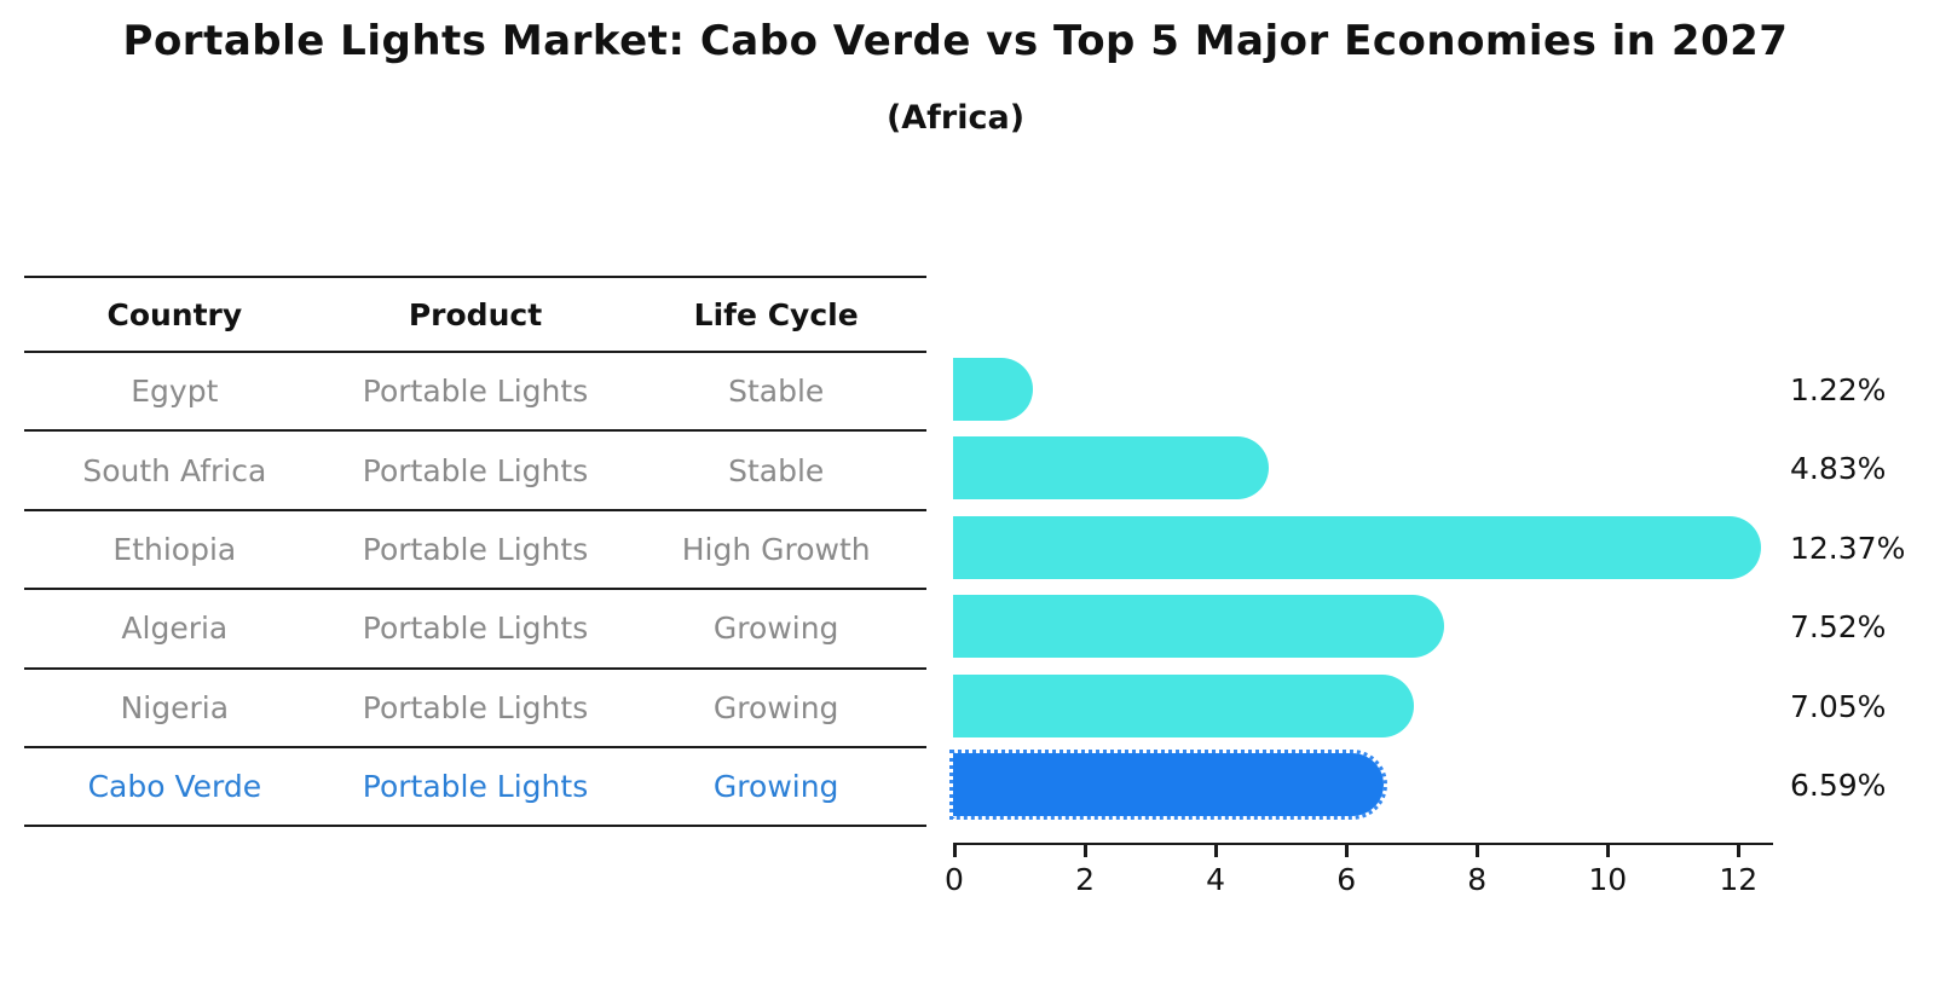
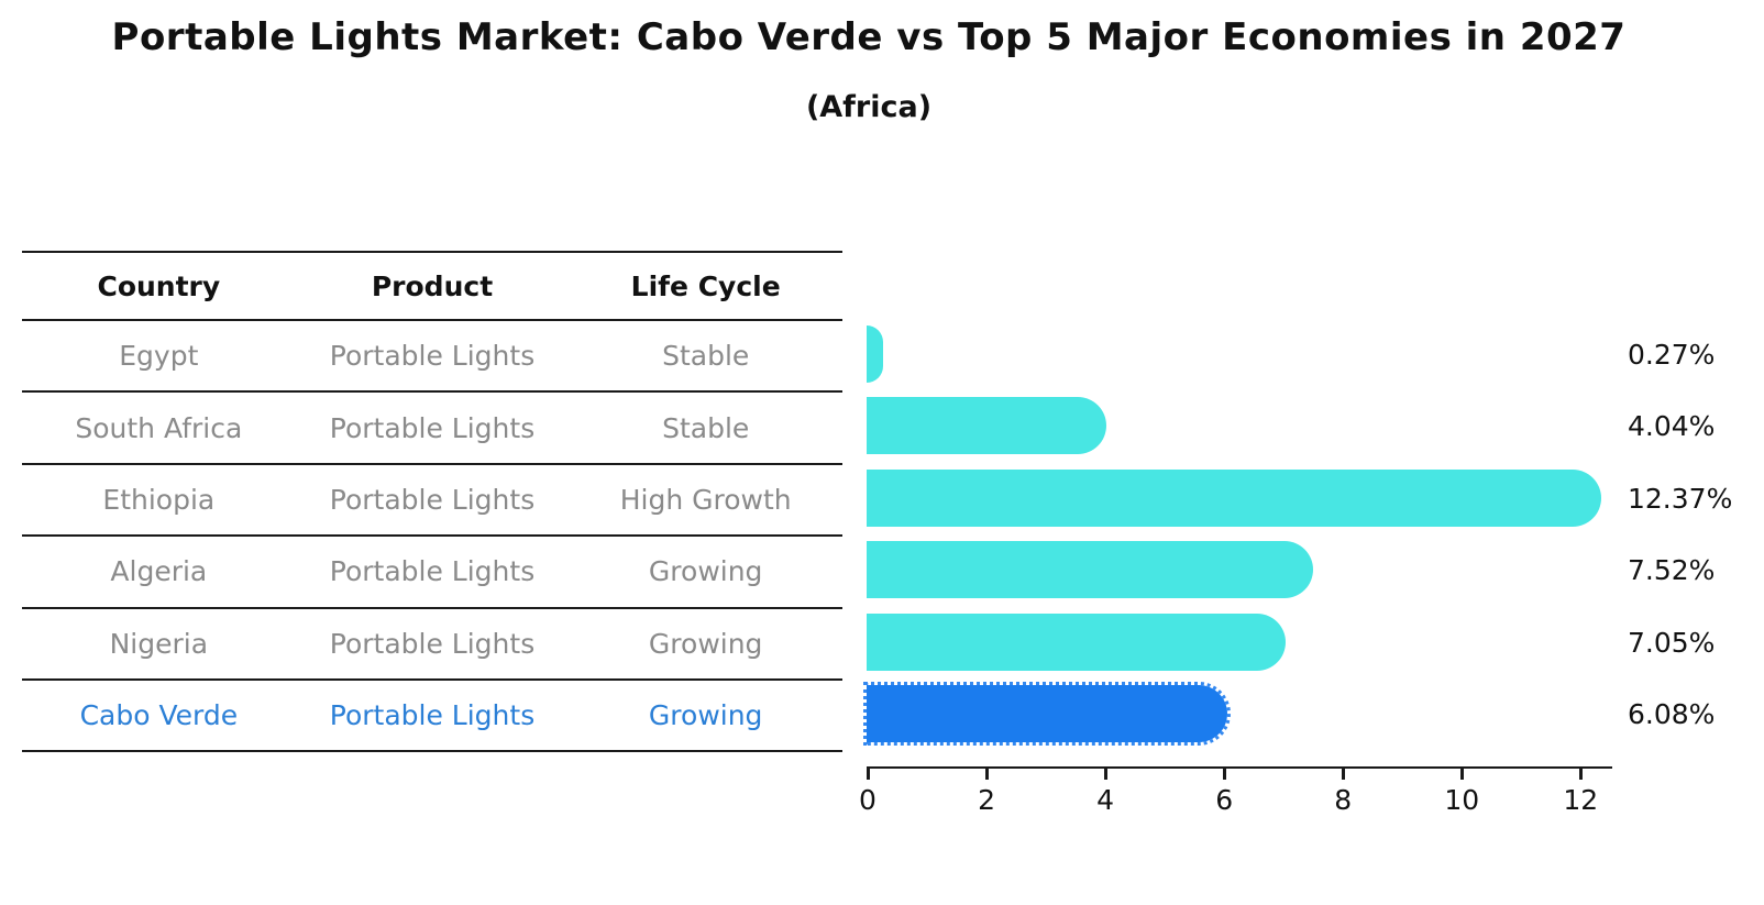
Egypt: 1.22% -> 0.27%
South Africa: 4.83% -> 4.04%
Cabo Verde: 6.59% -> 6.08%
